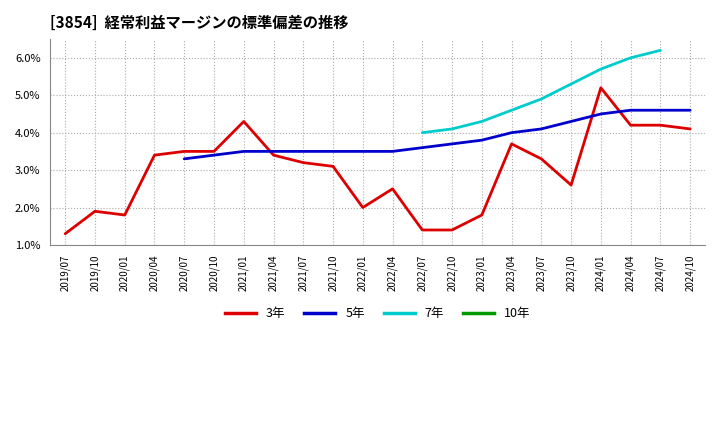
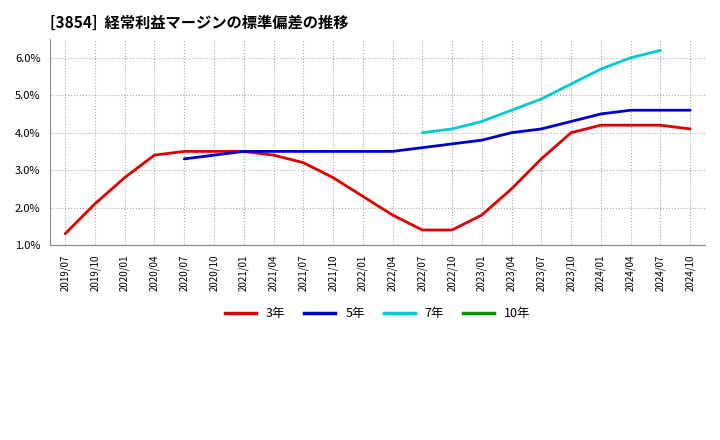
3年/2019/10: 1.9% -> 2.1%
3年/2020/01: 1.8% -> 2.8%
3年/2021/01: 4.3% -> 3.5%
3年/2021/10: 3.1% -> 2.8%
3年/2022/01: 2.0% -> 2.3%
3年/2022/04: 2.5% -> 1.8%
3年/2023/04: 3.7% -> 2.5%
3年/2023/10: 2.6% -> 4.0%
3年/2024/01: 5.2% -> 4.2%
